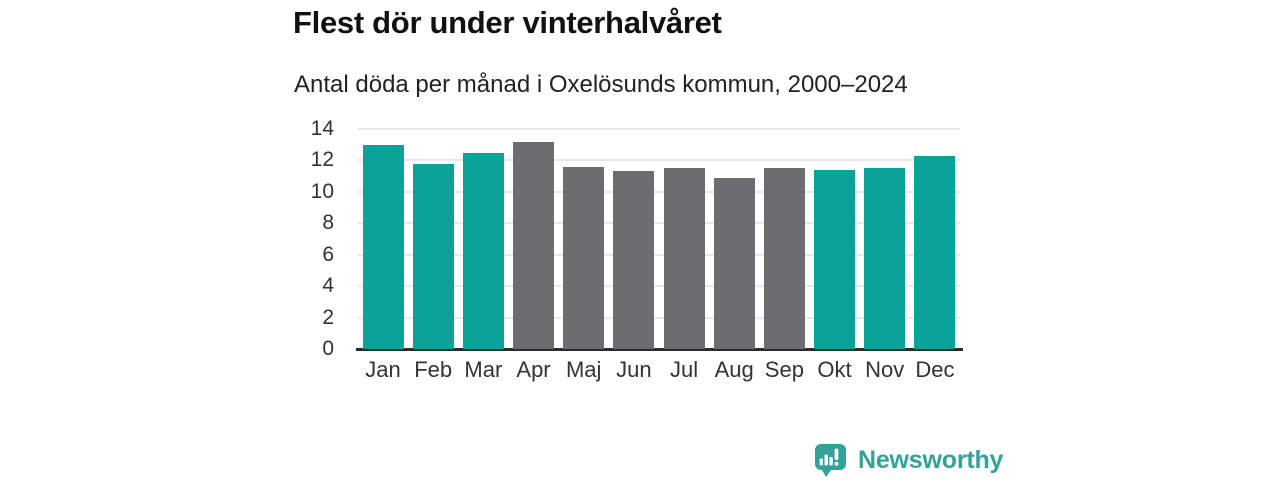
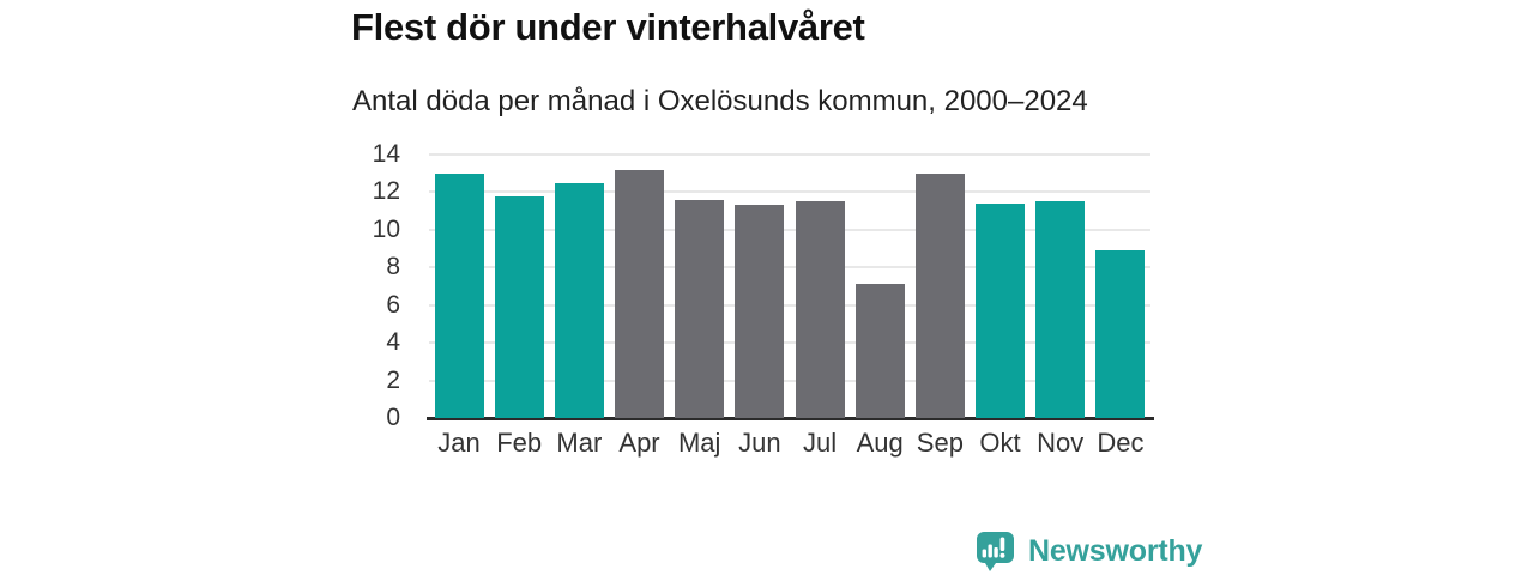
Aug: 10.9 -> 7.1
Sep: 11.5 -> 13.0
Dec: 12.3 -> 8.9
